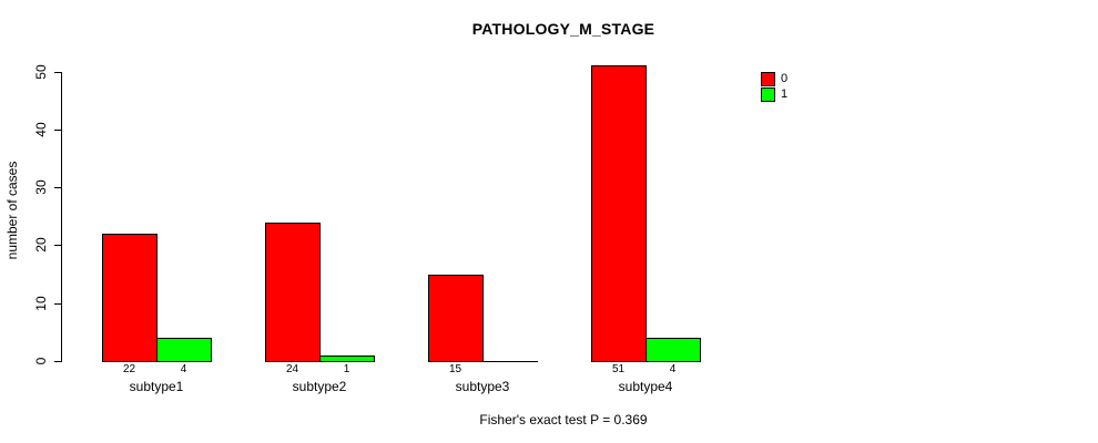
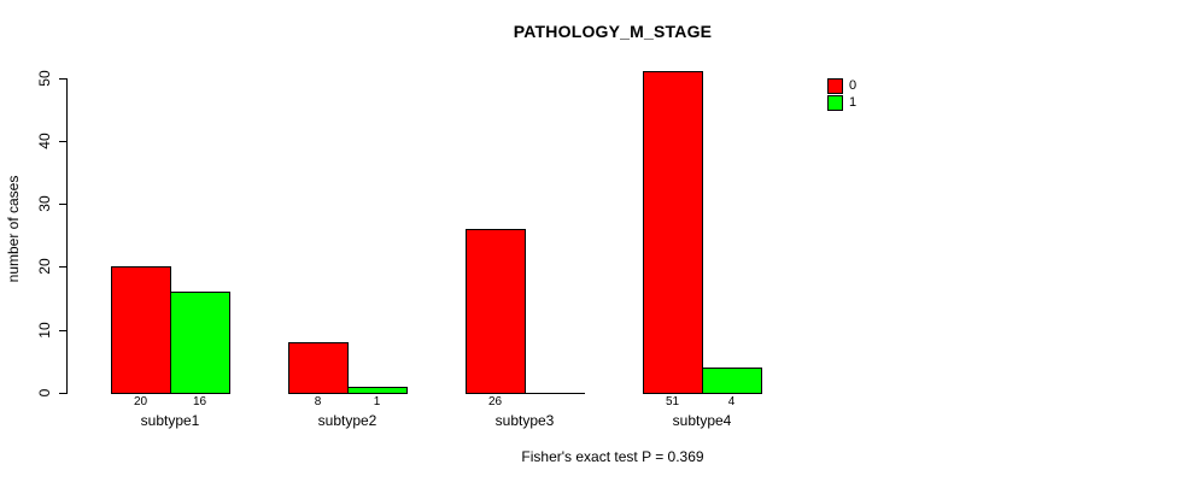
0/subtype1: 22 -> 20
1/subtype1: 4 -> 16
0/subtype2: 24 -> 8
0/subtype3: 15 -> 26
